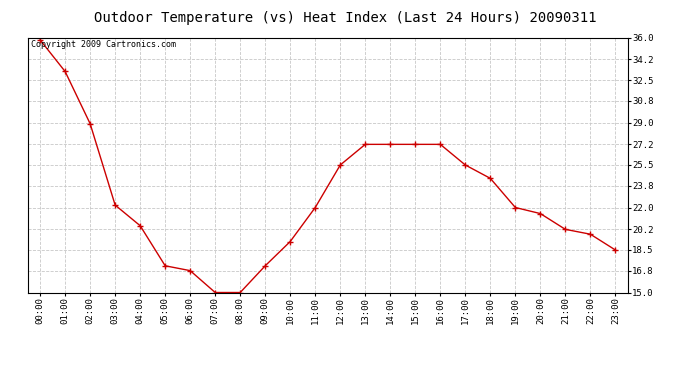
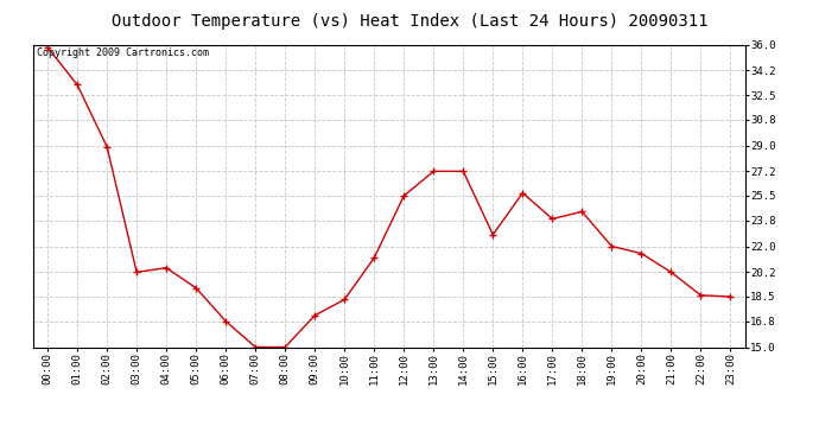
03:00: 22.2 -> 20.2
05:00: 17.2 -> 19.1
10:00: 19.2 -> 18.3
11:00: 22.0 -> 21.2
15:00: 27.2 -> 22.8
16:00: 27.2 -> 25.7
17:00: 25.5 -> 23.9
22:00: 19.8 -> 18.6
